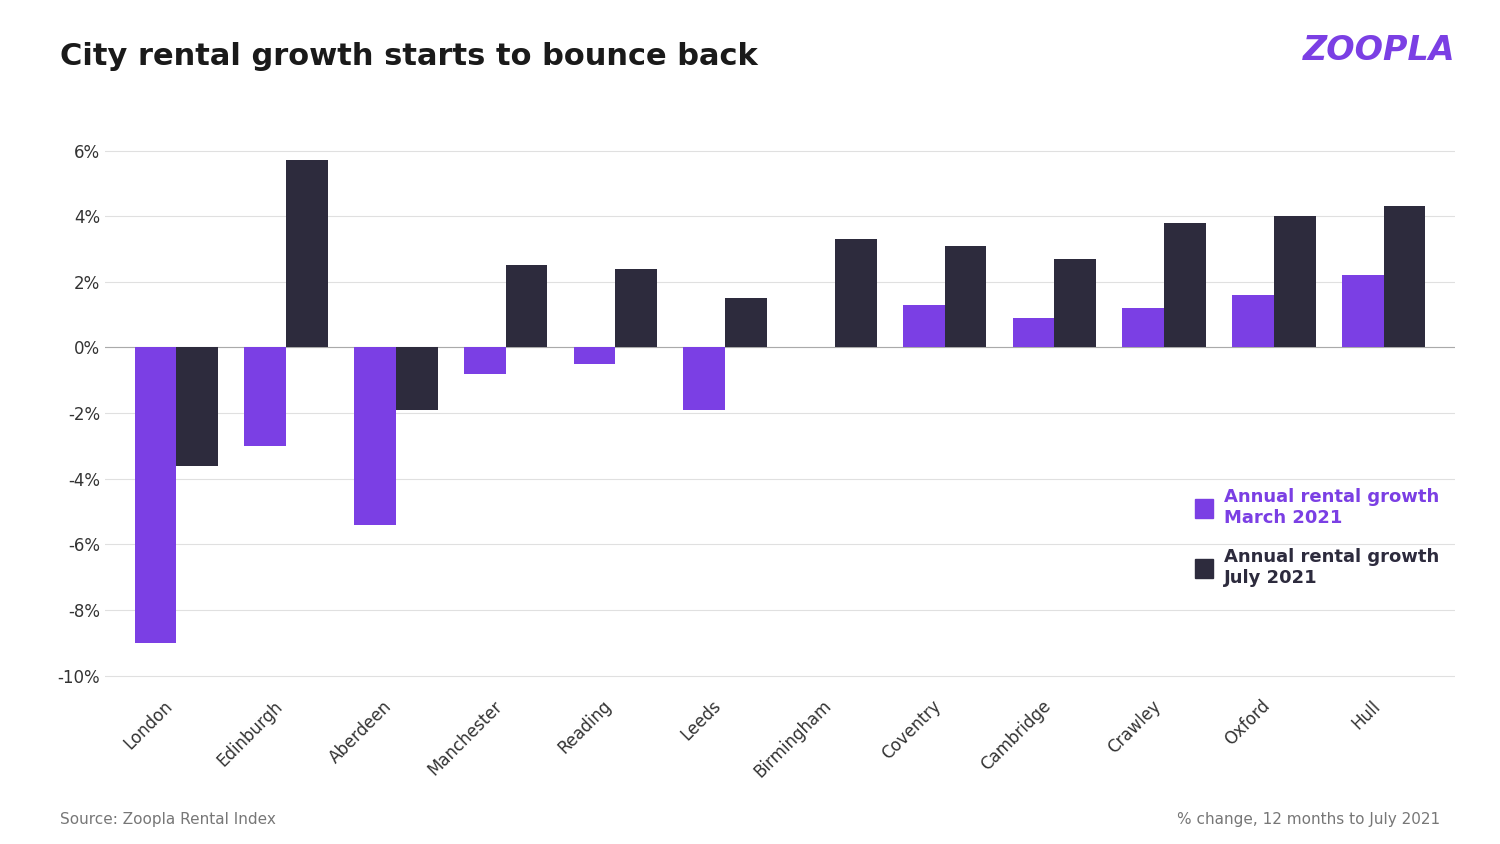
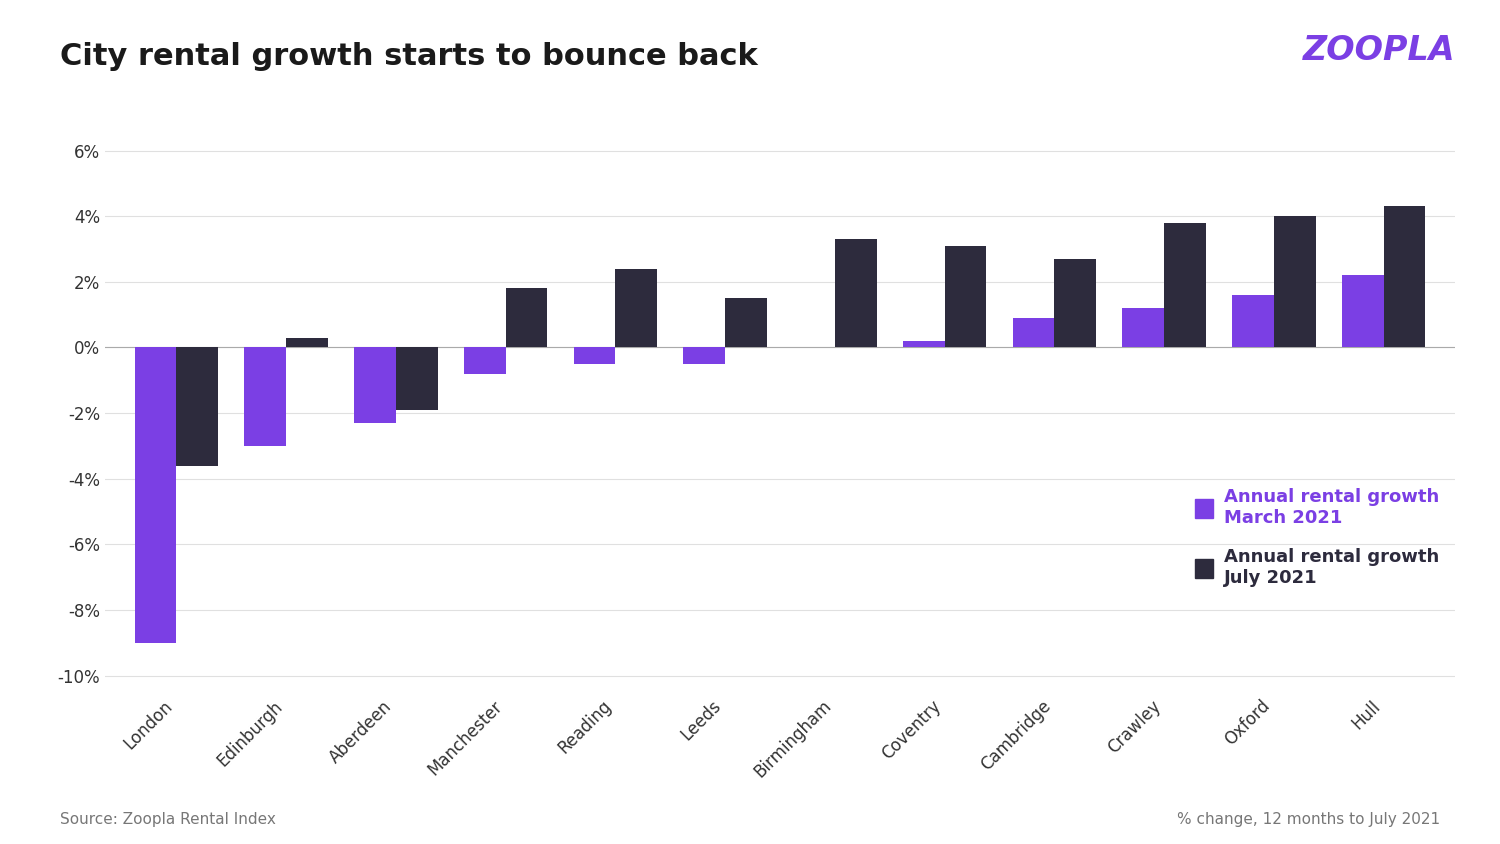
Annual rental growth July 2021/Edinburgh: 5.7% -> 0.3%
Annual rental growth March 2021/Aberdeen: -5.4% -> -2.3%
Annual rental growth July 2021/Manchester: 2.5% -> 1.8%
Annual rental growth March 2021/Leeds: -1.9% -> -0.5%
Annual rental growth March 2021/Coventry: 1.3% -> 0.2%
